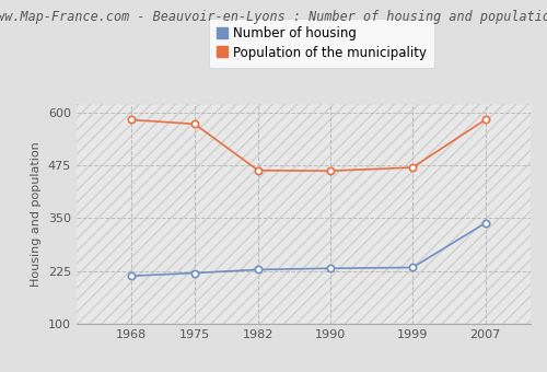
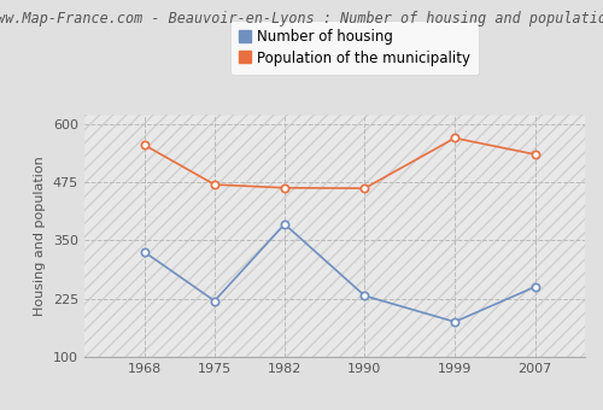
Number of housing/1968: 213 -> 325
Population of the municipality/1968: 583 -> 555
Population of the municipality/1975: 573 -> 470
Number of housing/1982: 228 -> 385
Number of housing/1999: 233 -> 175
Population of the municipality/1999: 470 -> 570
Number of housing/2007: 338 -> 250
Population of the municipality/2007: 583 -> 535
